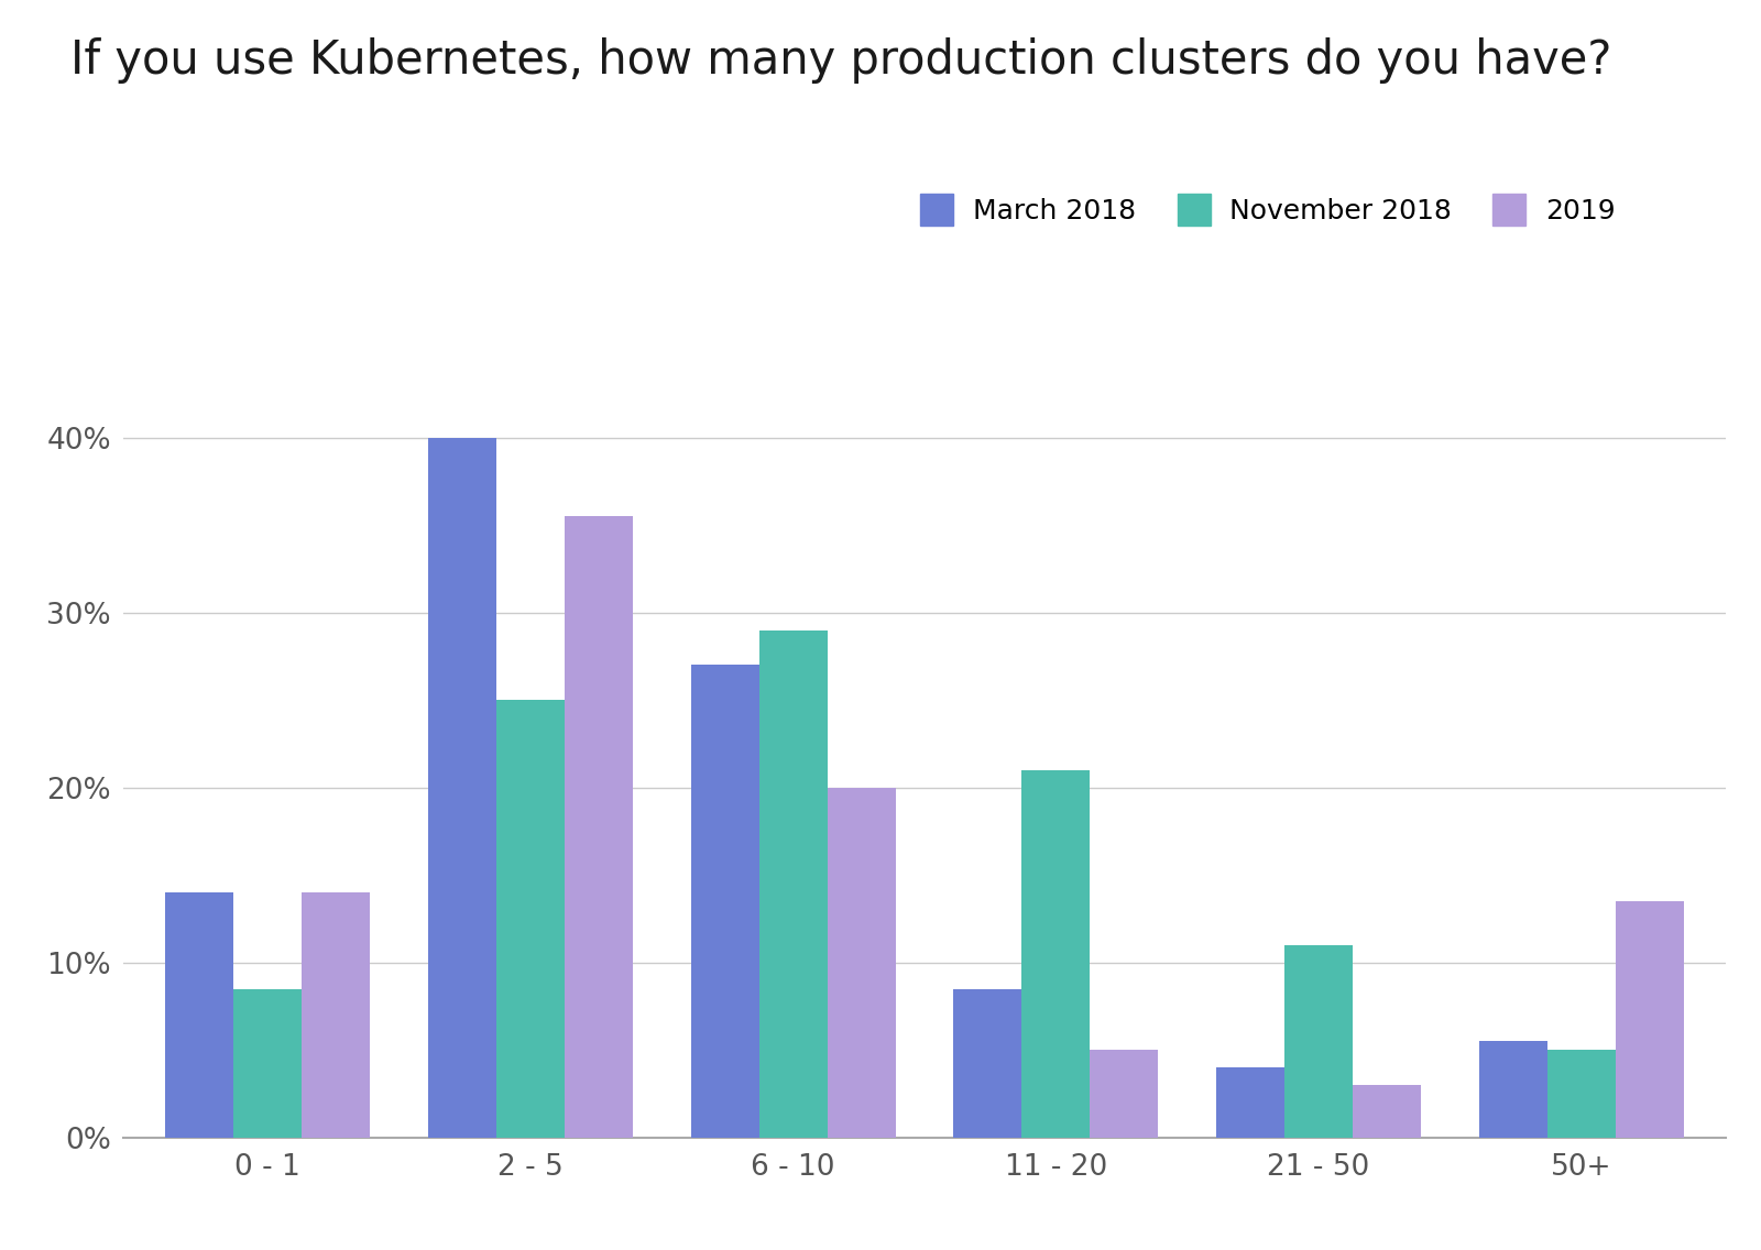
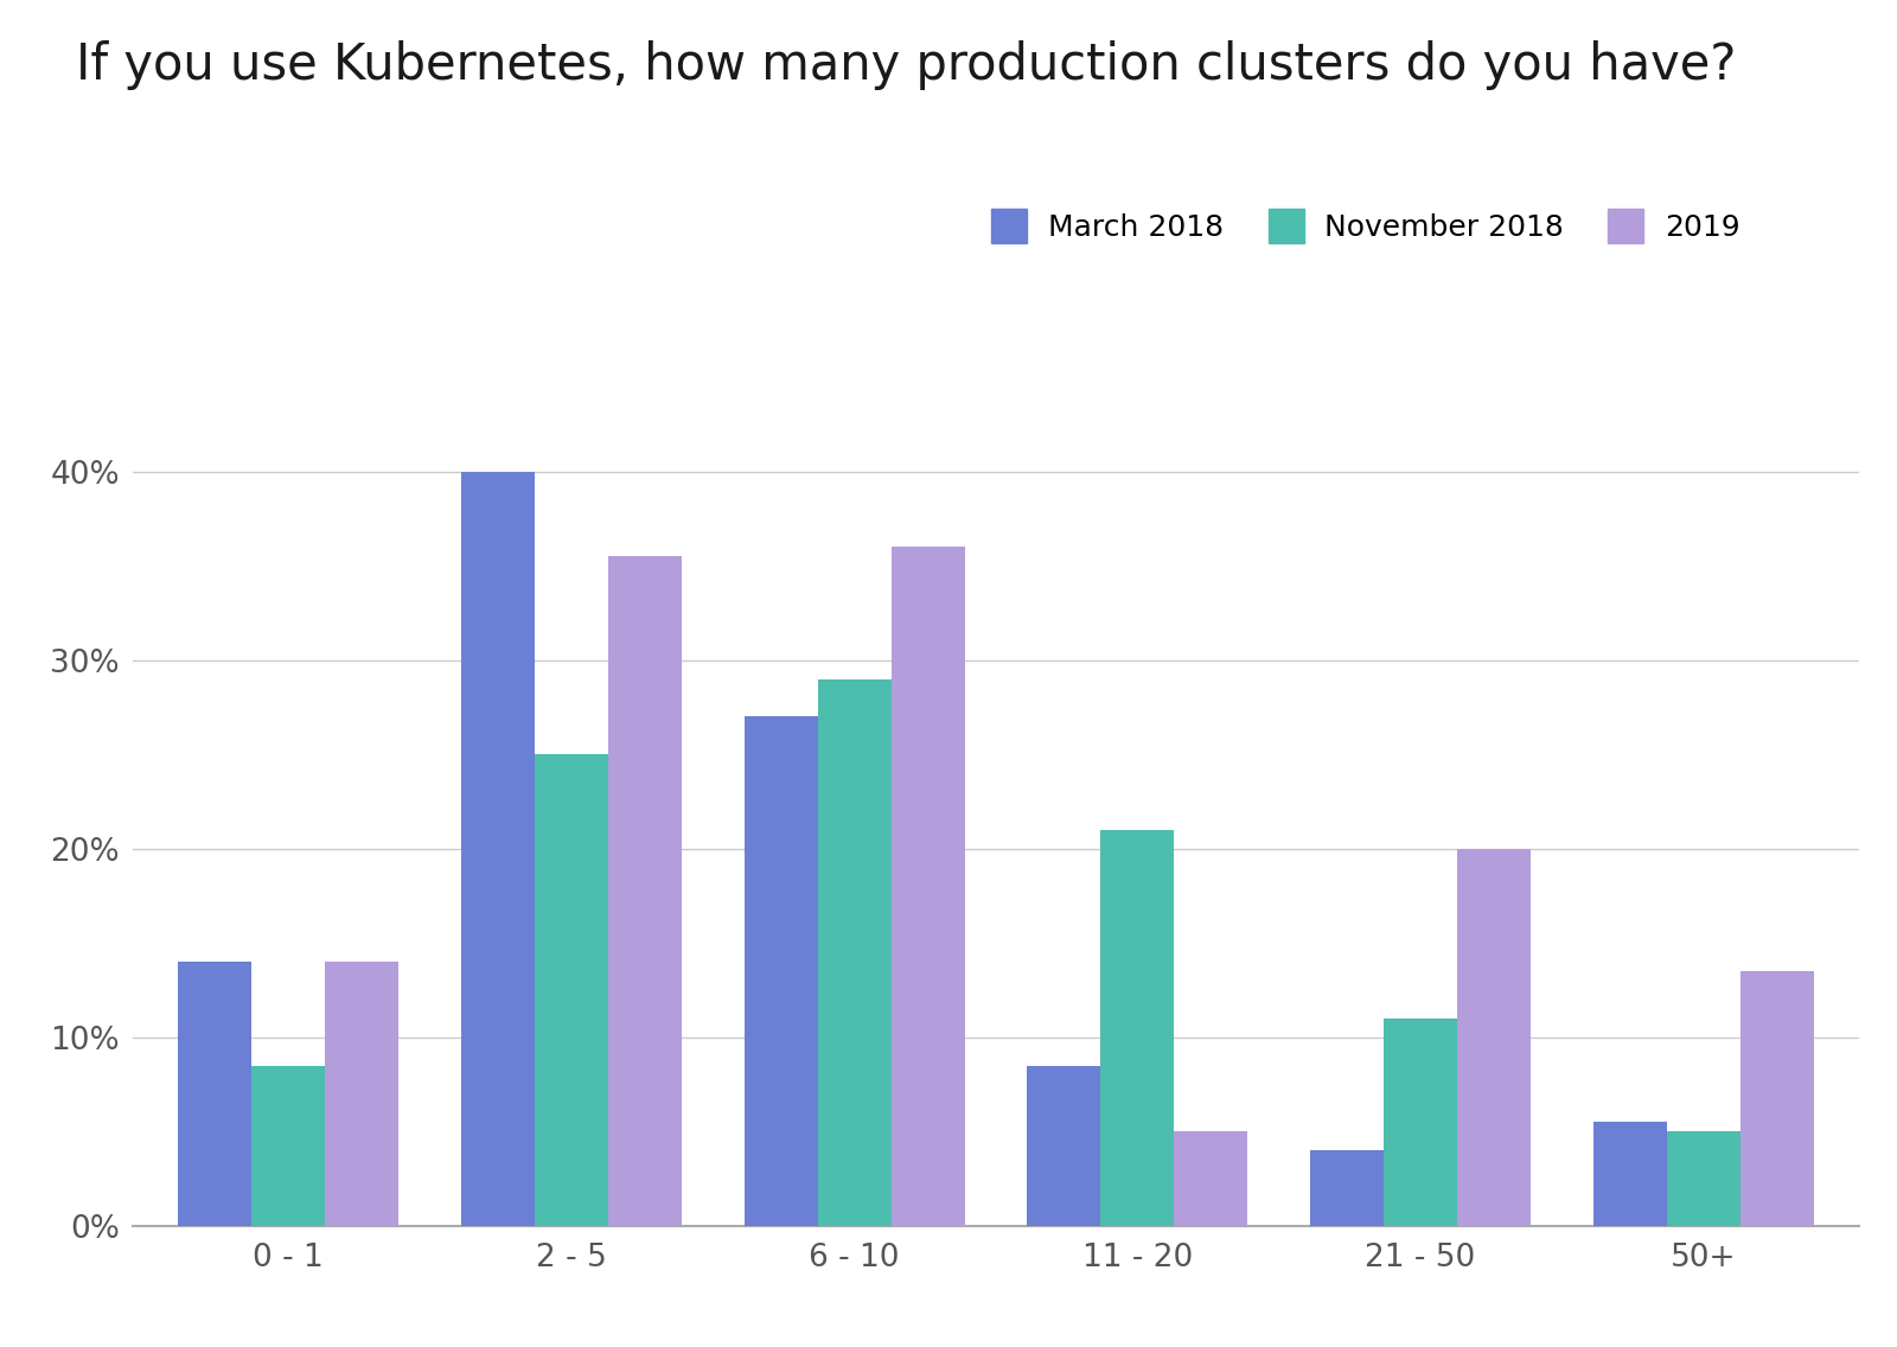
2019/6 - 10: 20.0% -> 36.0%
2019/21 - 50: 3.0% -> 20.0%
